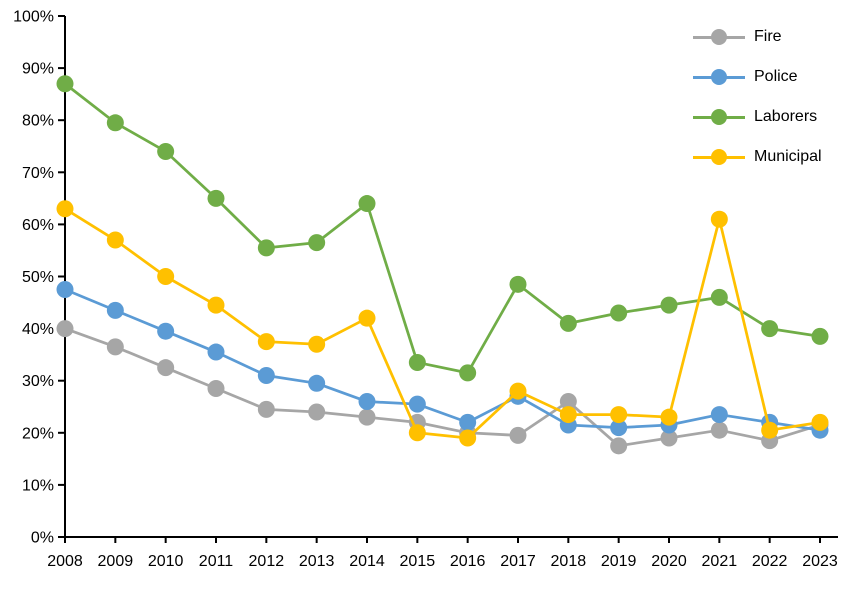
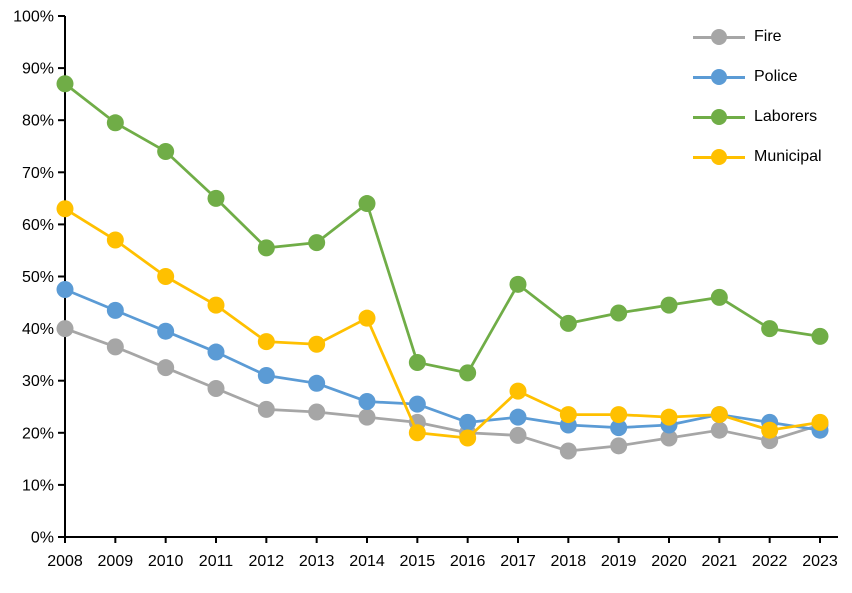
Police/2017: 27% -> 23%
Fire/2018: 26% -> 16%
Municipal/2021: 61% -> 24%
